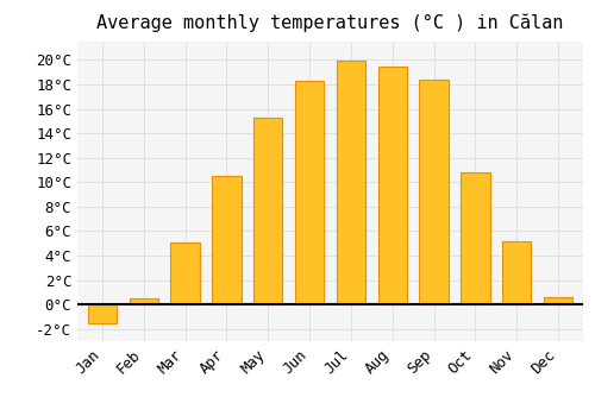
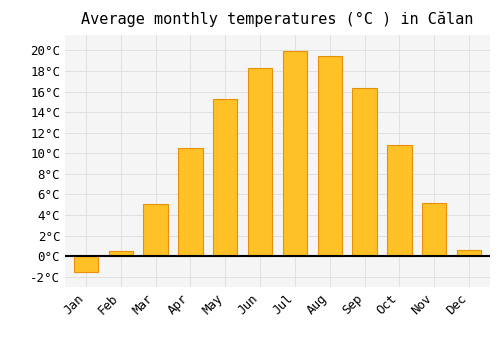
Sep: 18.4°C -> 16.3°C
